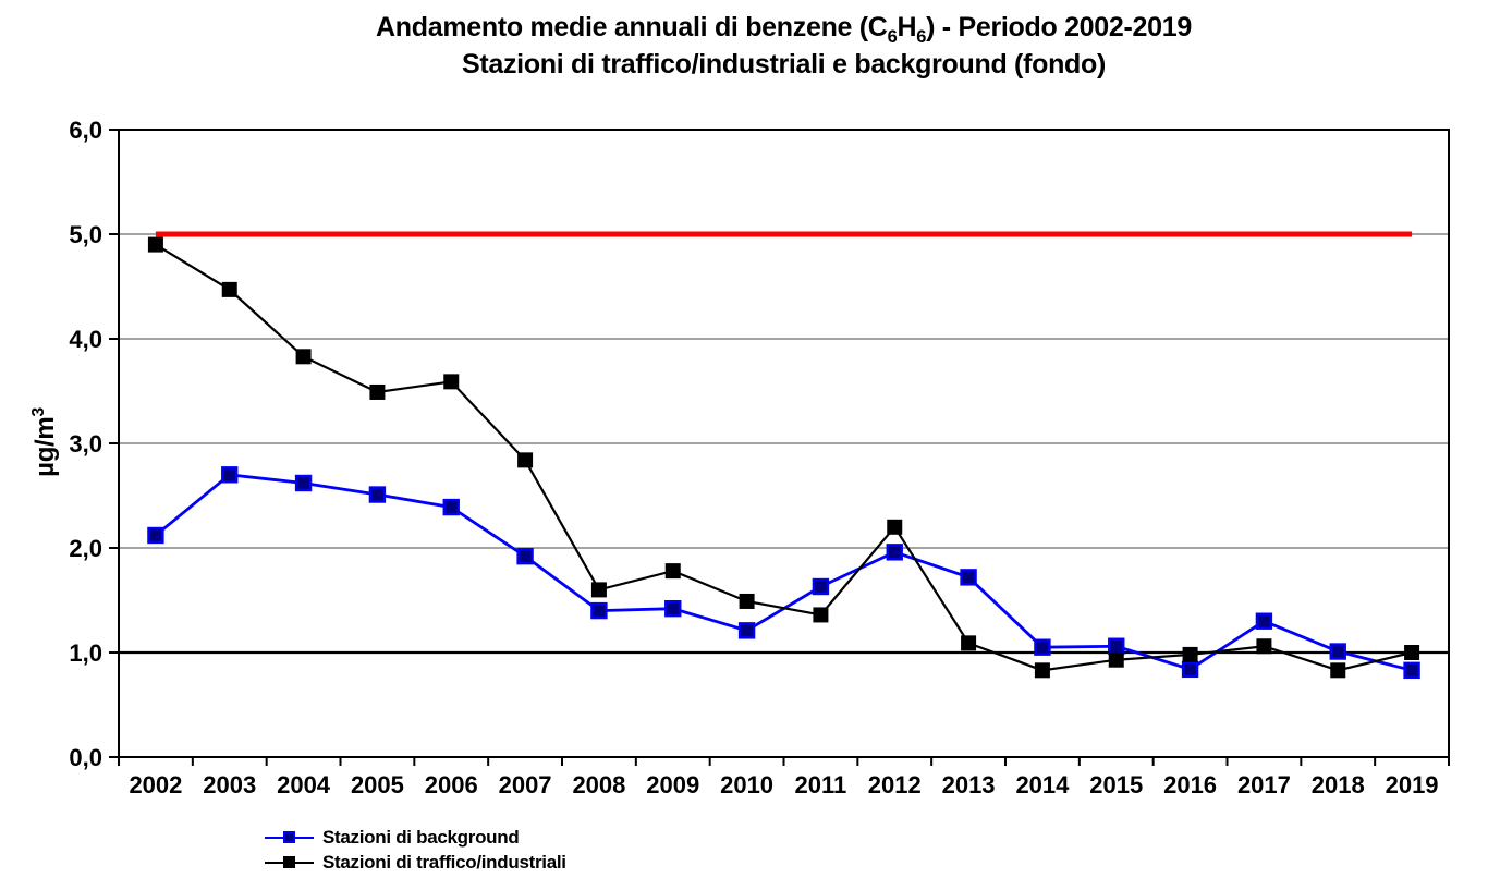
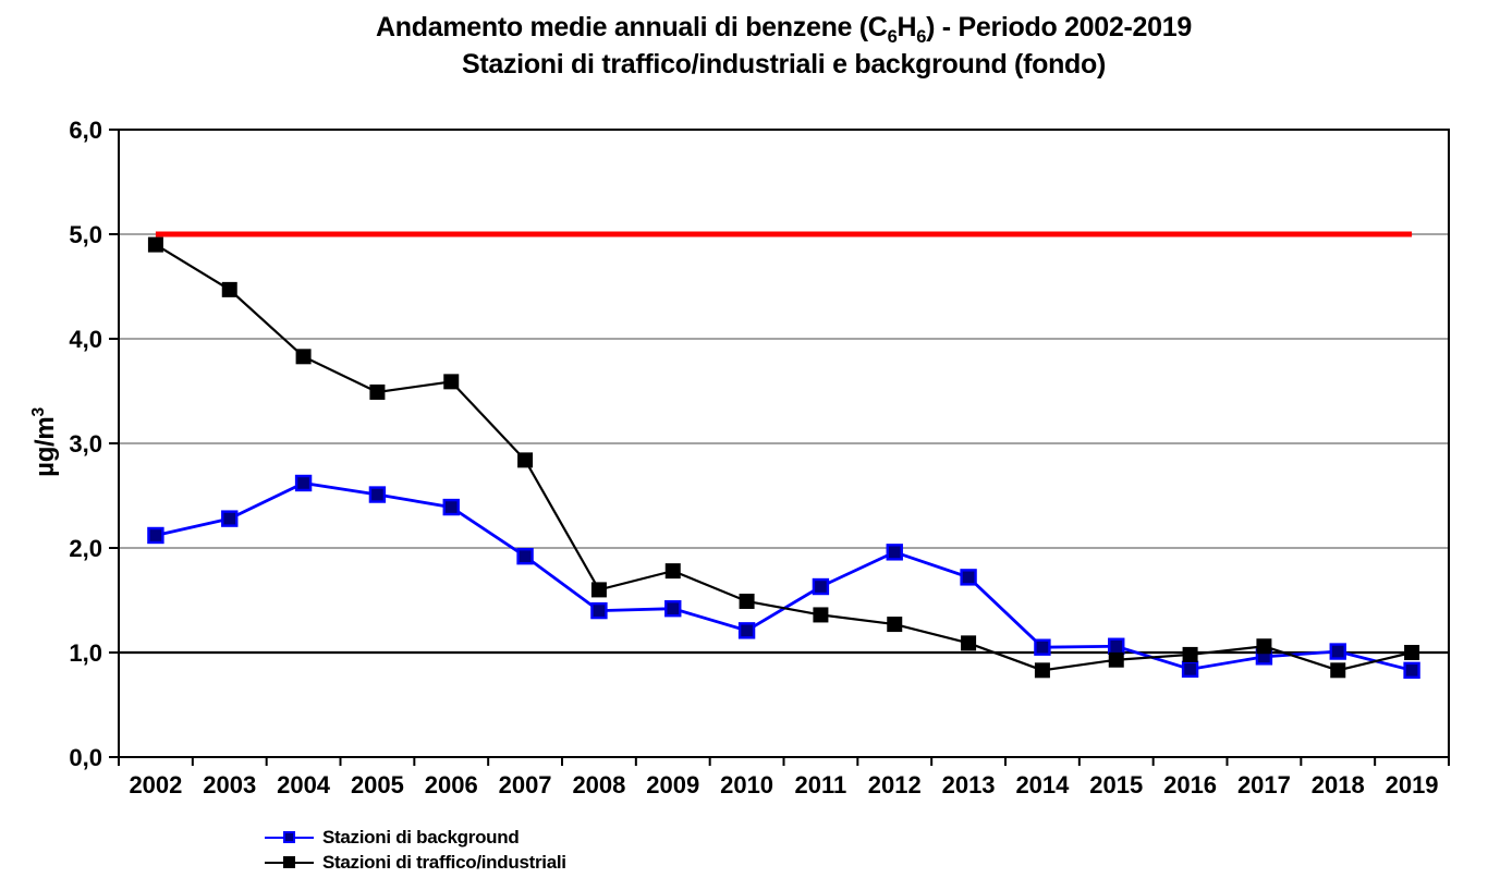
Stazioni di background/2003: 2,7 -> 2,3
Stazioni di traffico/industriali/2012: 2,2 -> 1,3
Stazioni di background/2017: 1,3 -> 1,0
